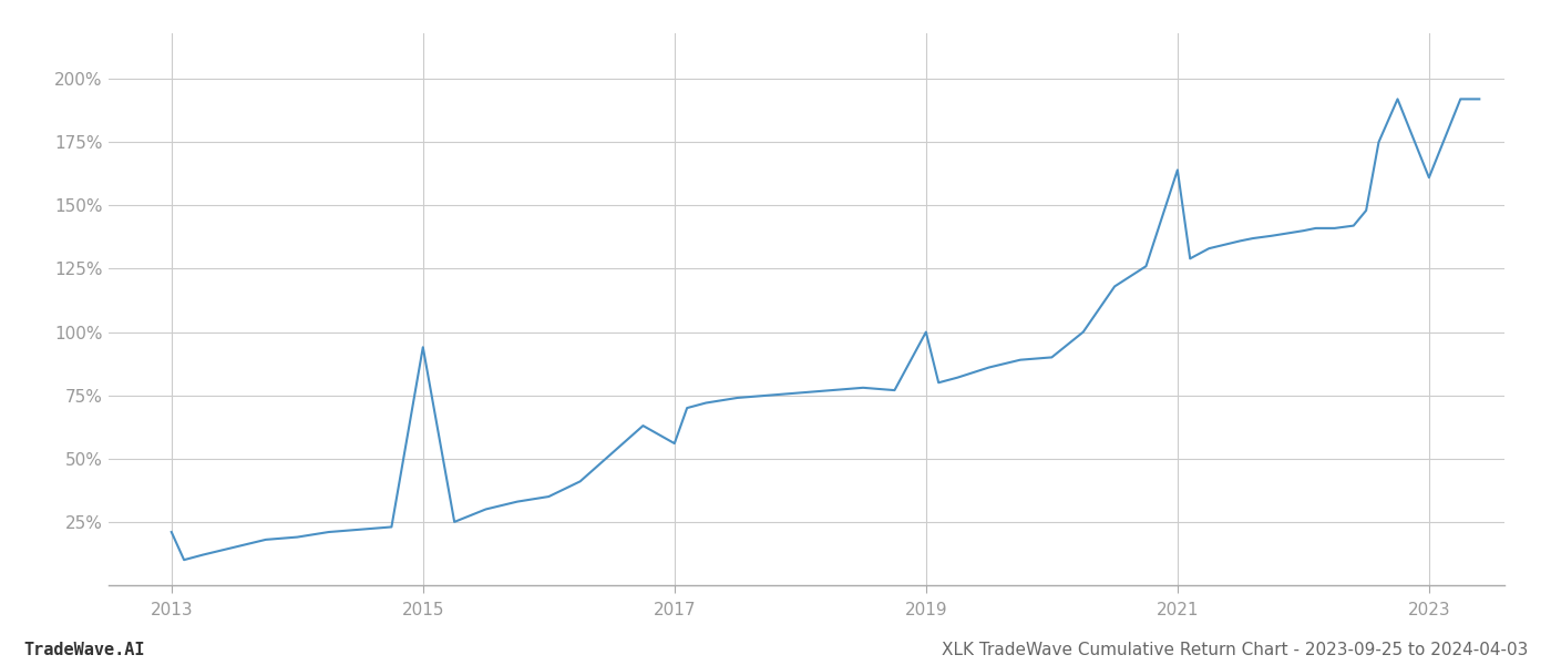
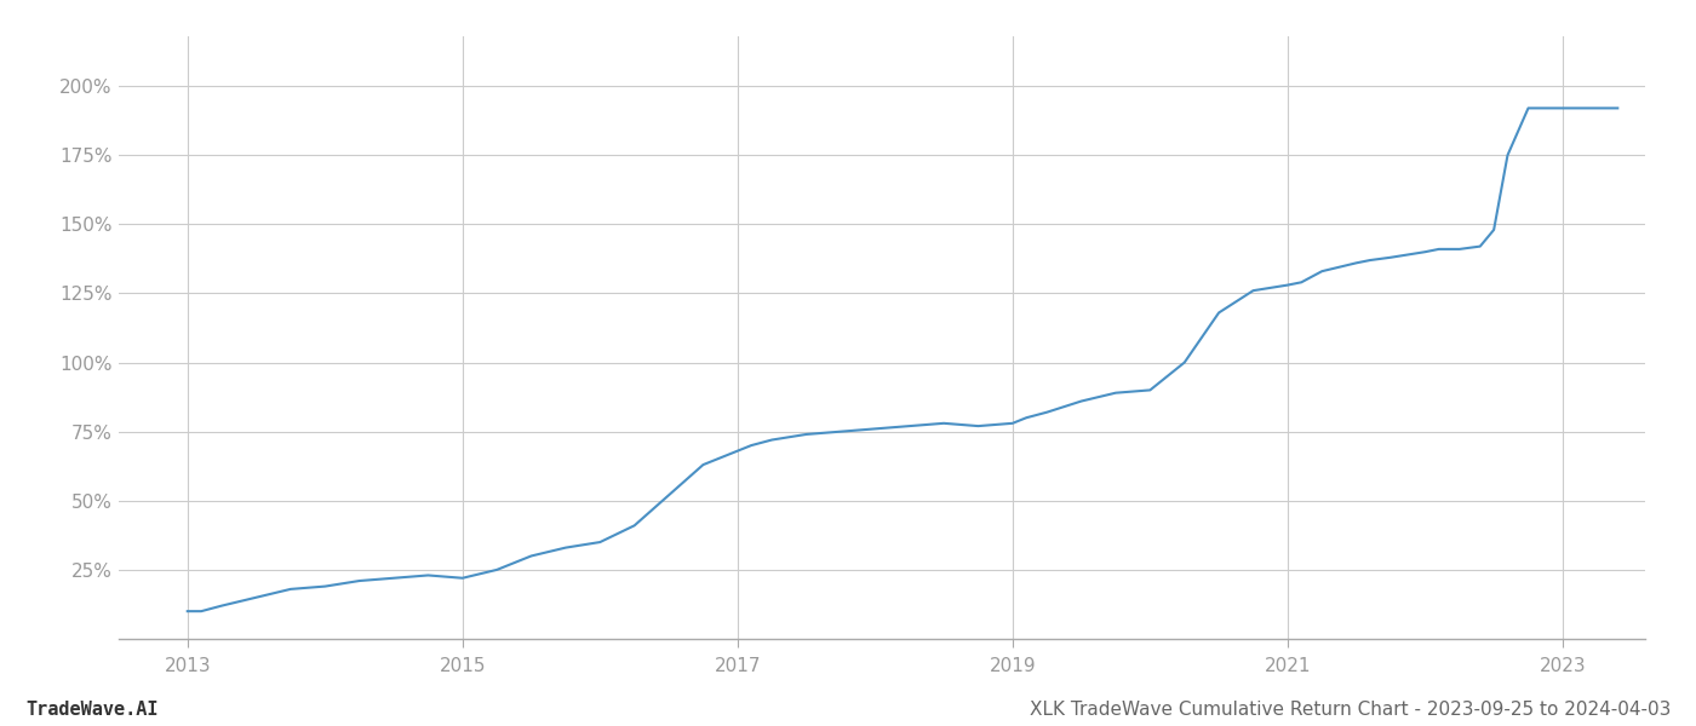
2013: 21% -> 10%
2015: 94% -> 22%
2017: 56% -> 68%
2019: 100% -> 78%
2021: 164% -> 128%
2023: 161% -> 192%
